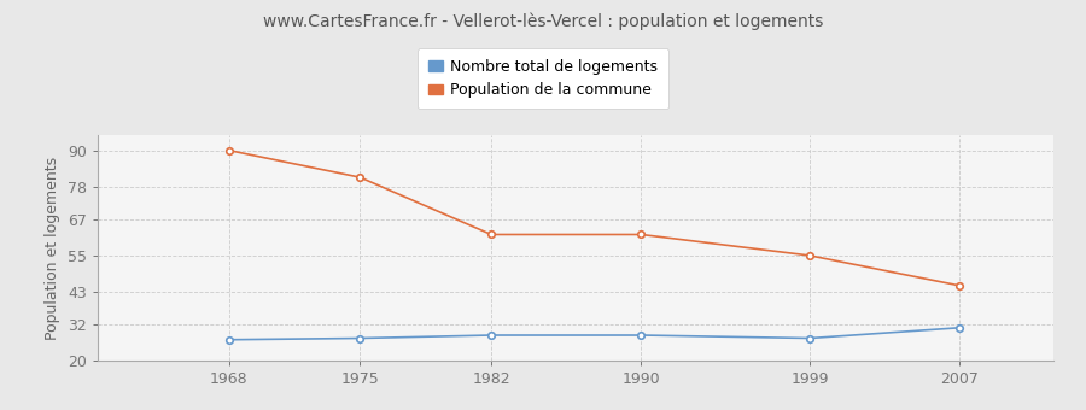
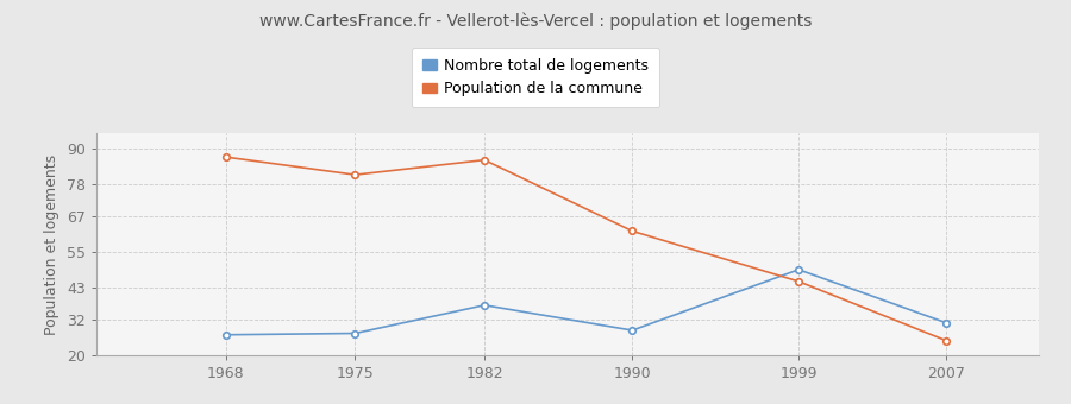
Population de la commune/1968: 90 -> 87
Population de la commune/1982: 62 -> 86
Nombre total de logements/1982: 28.5 -> 37.0
Population de la commune/1999: 55 -> 45
Nombre total de logements/1999: 27.5 -> 49.0
Population de la commune/2007: 45 -> 25
